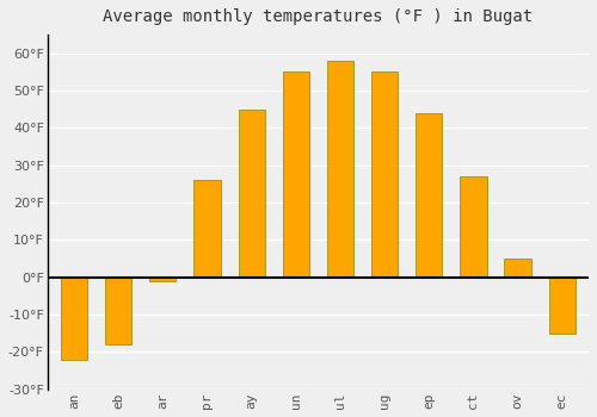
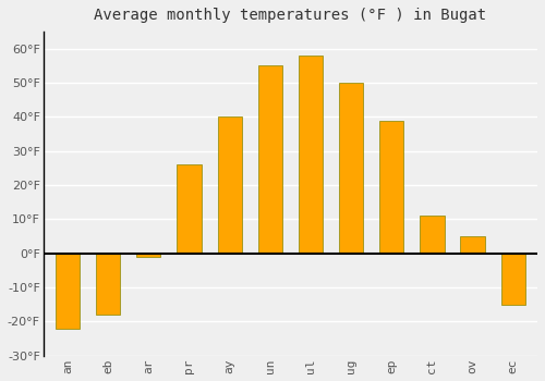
ay: 45°F -> 40°F
ug: 55°F -> 50°F
ep: 44°F -> 39°F
ct: 27°F -> 11°F
